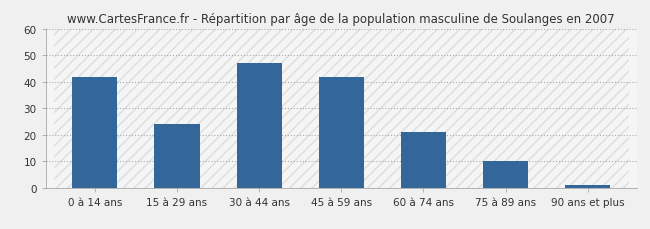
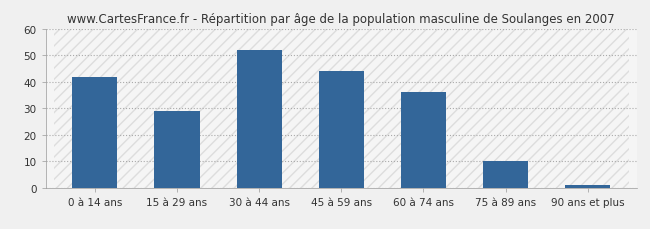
15 à 29 ans: 24 -> 29
30 à 44 ans: 47 -> 52
45 à 59 ans: 42 -> 44
60 à 74 ans: 21 -> 36
